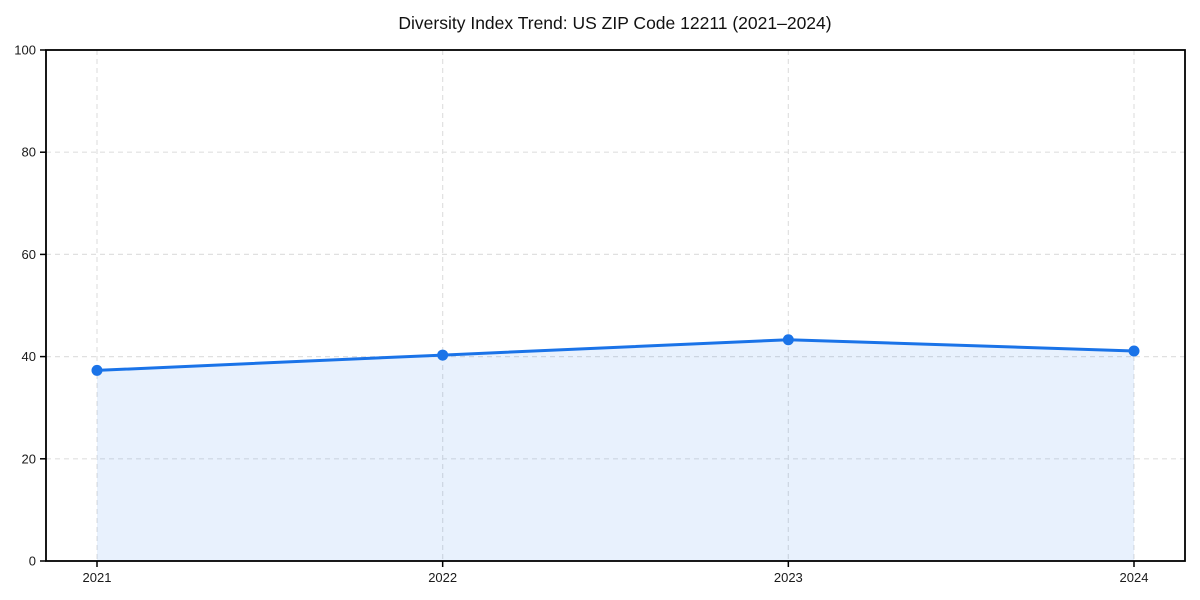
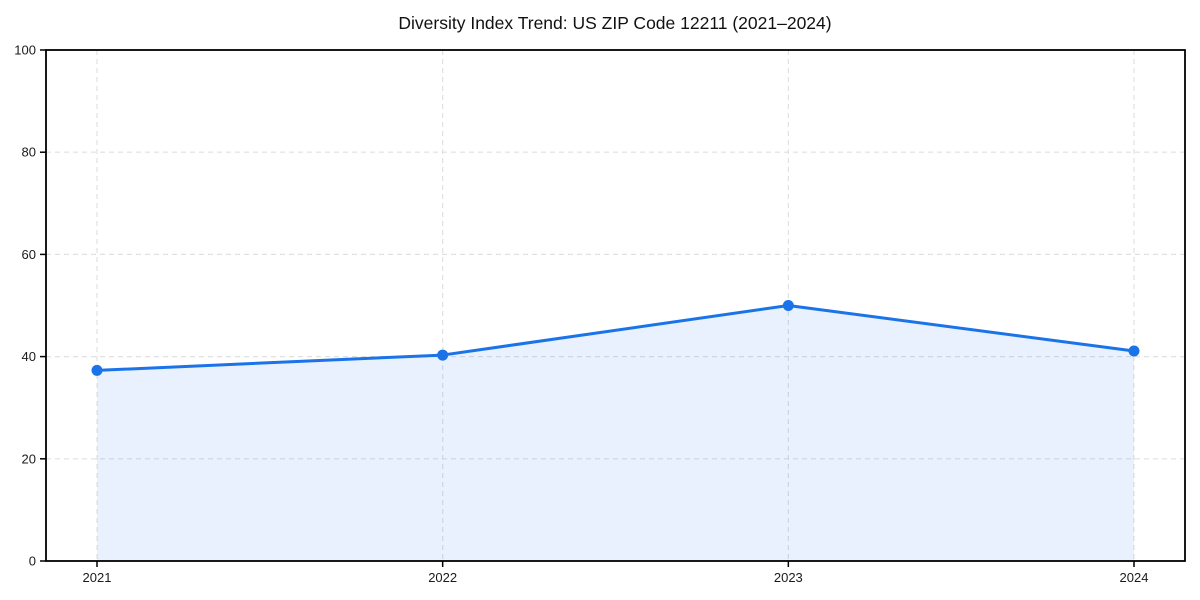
2023: 43 -> 50
